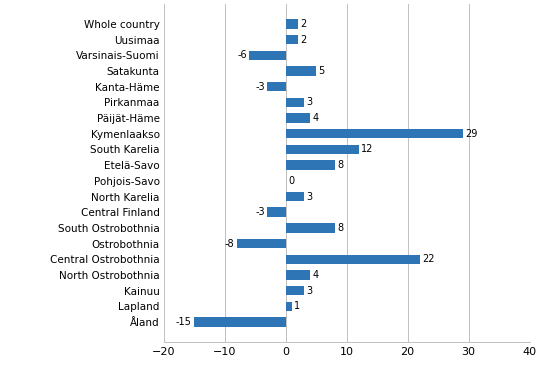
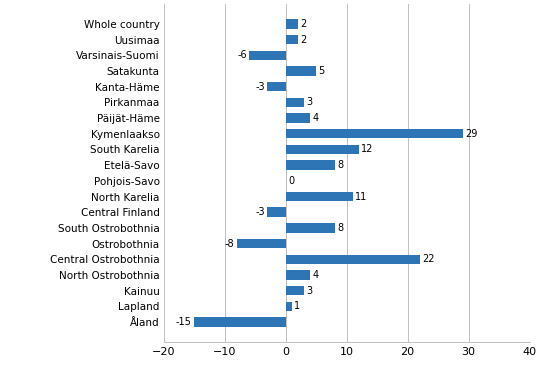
North Karelia: 3 -> 11
